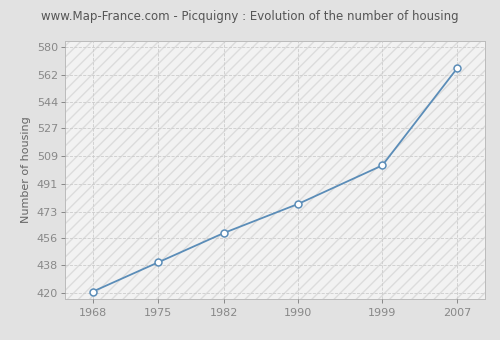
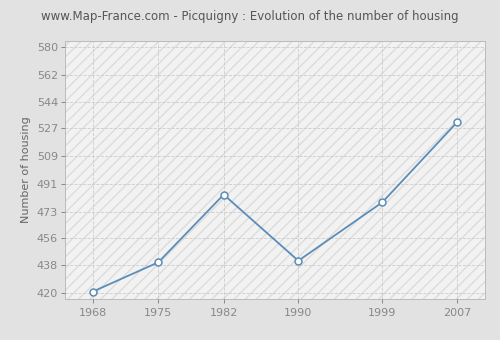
1982: 459 -> 484
1990: 478 -> 441
1999: 503 -> 479
2007: 566 -> 531
